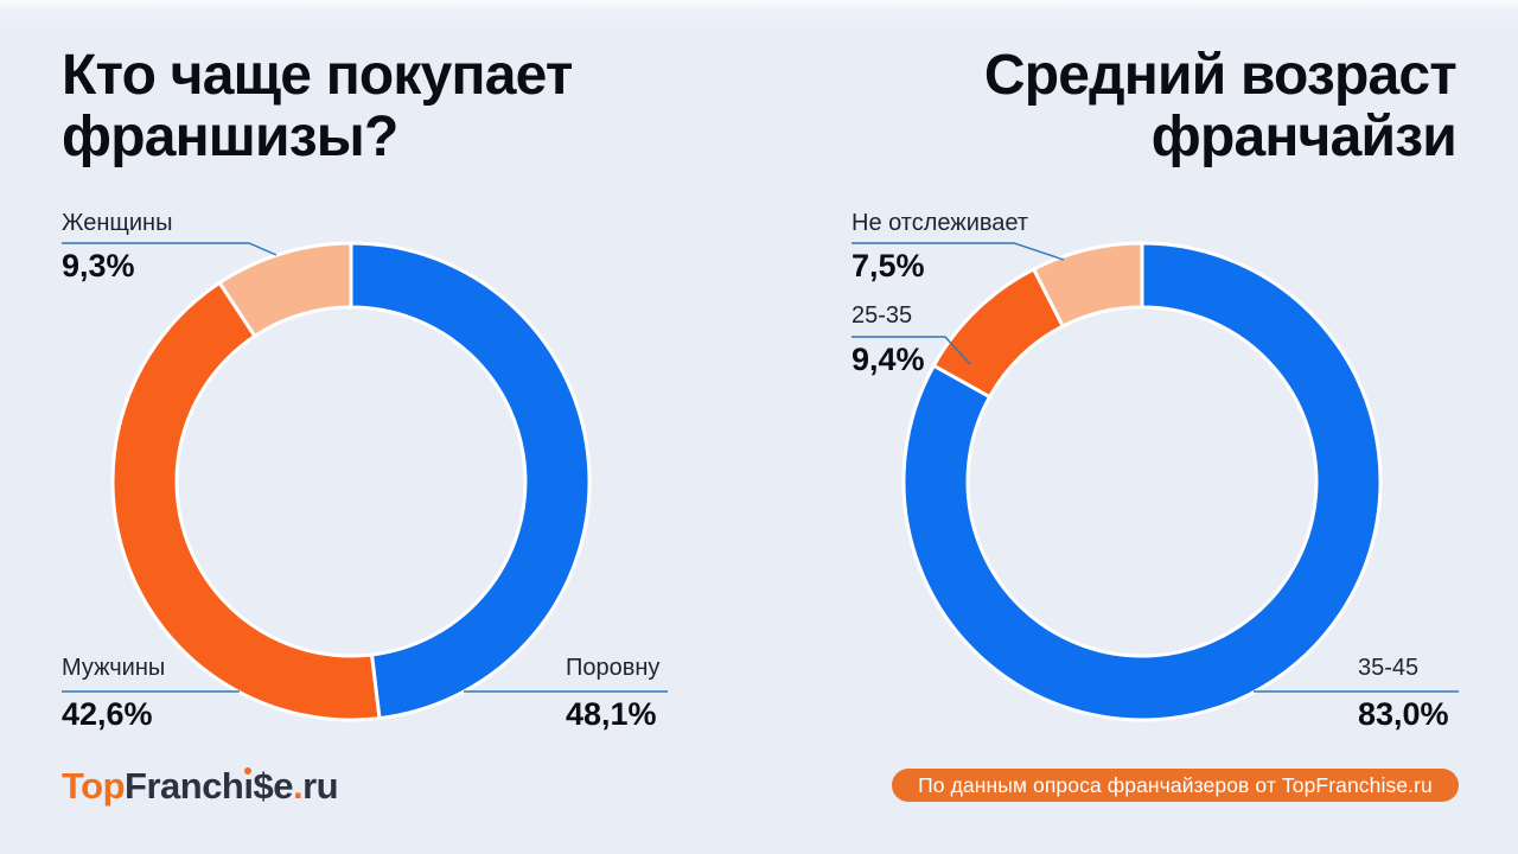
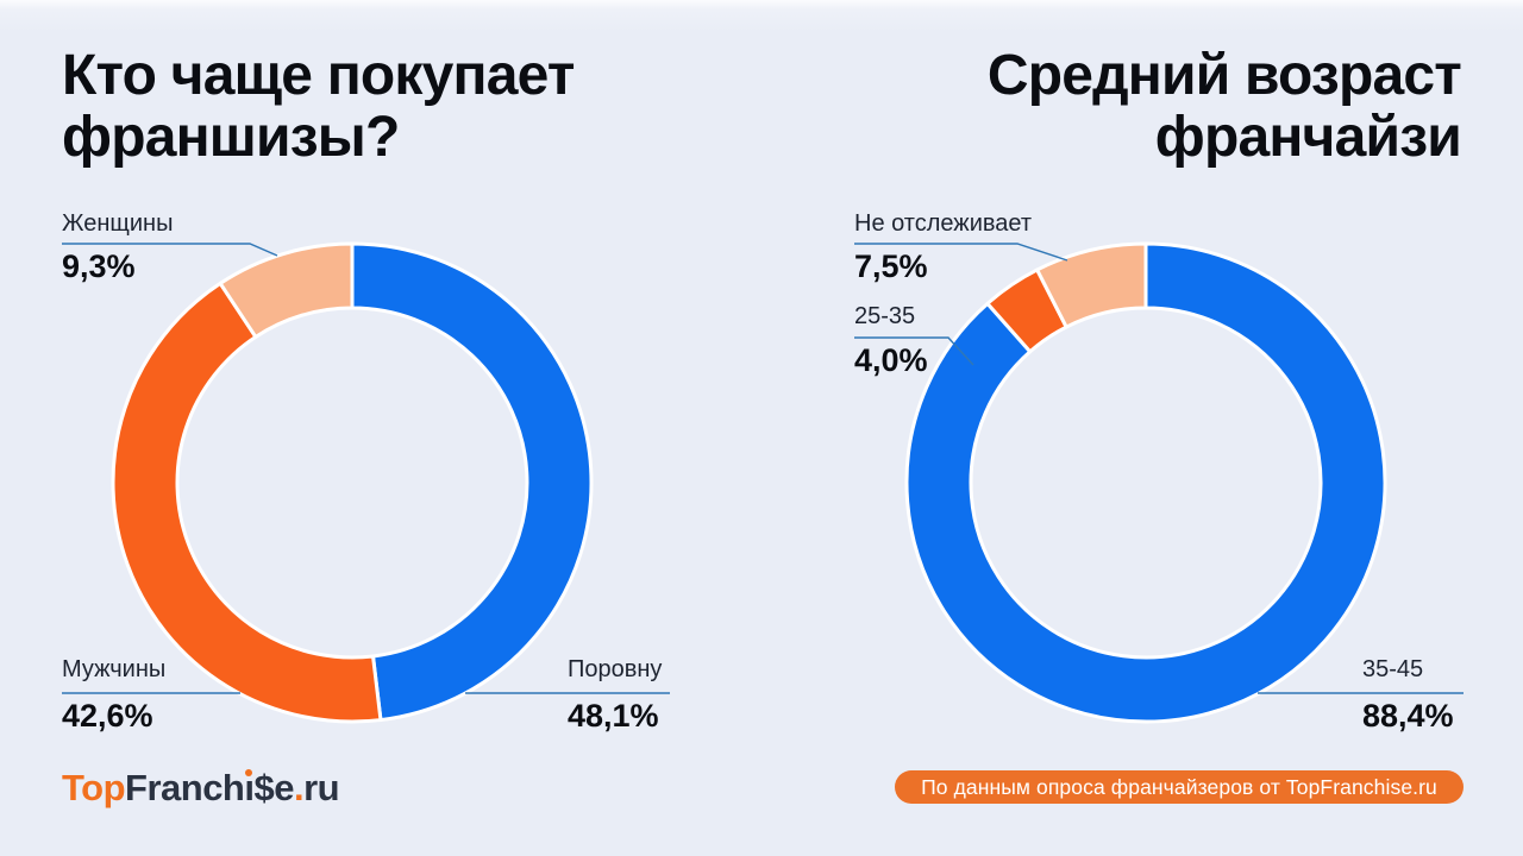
Средний возраст франчайзи/35-45: 83,0% -> 88,4%
Средний возраст франчайзи/25-35: 9,4% -> 4,0%
